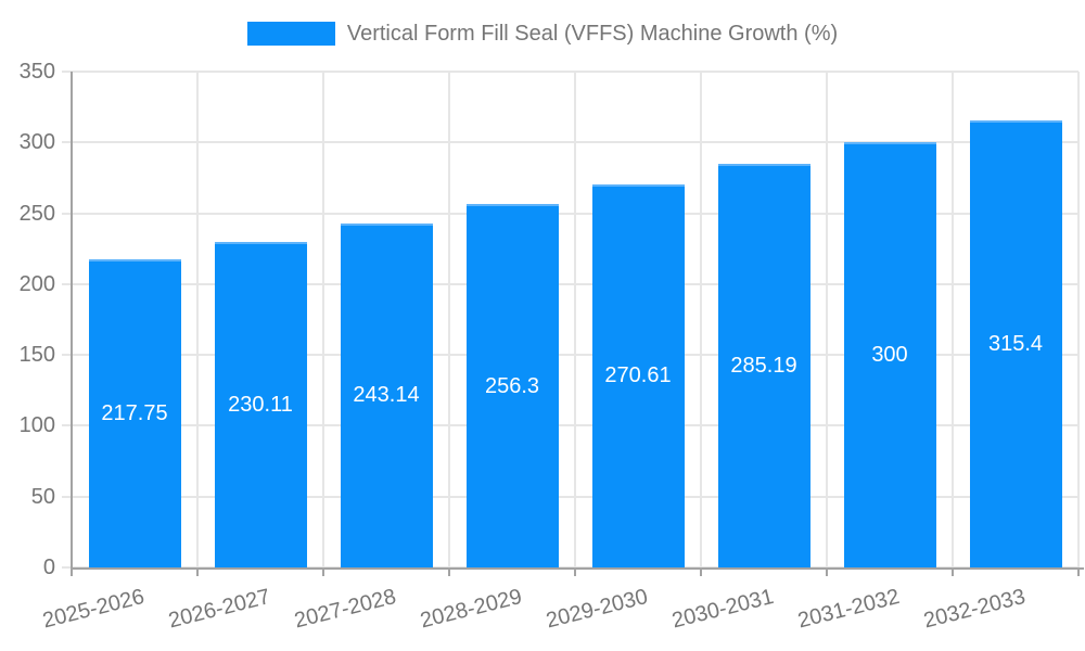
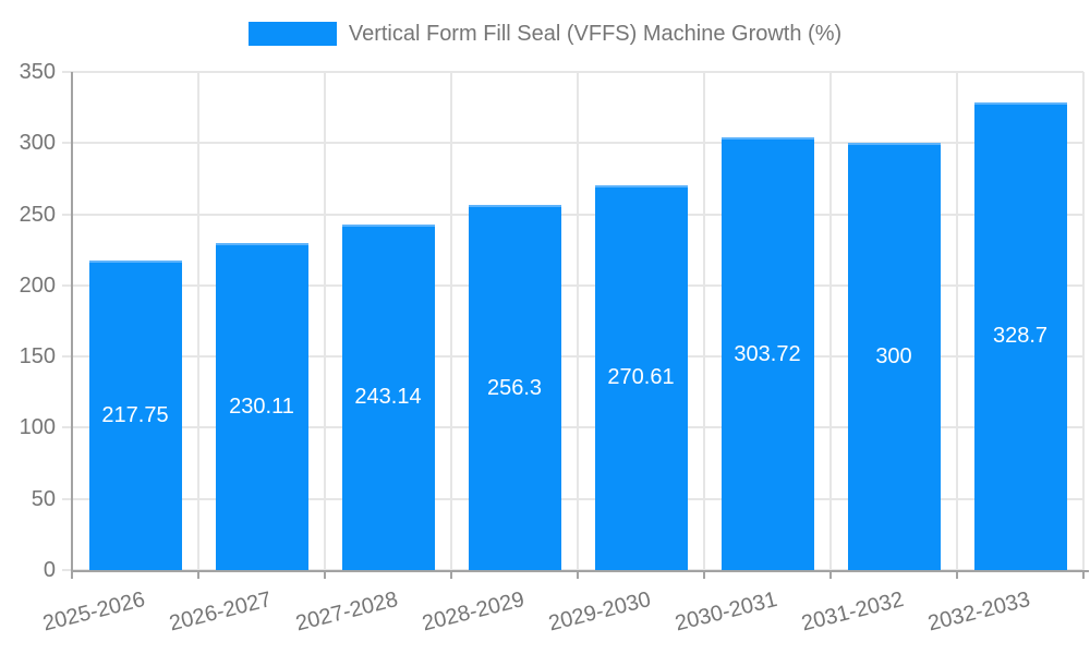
2030-2031: 285.19 -> 303.72
2032-2033: 315.4 -> 328.7
